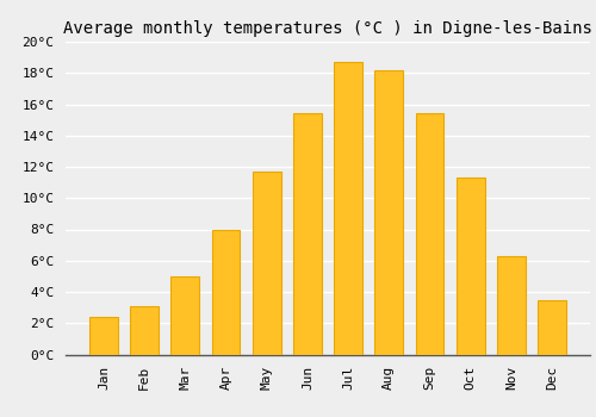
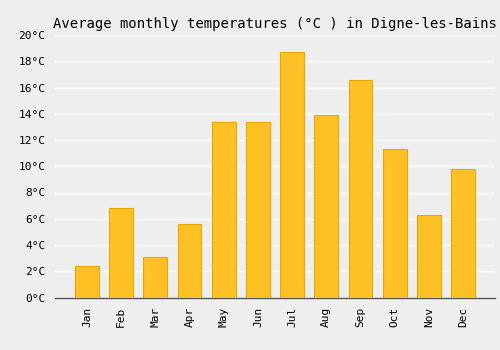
Feb: 3.1°C -> 6.8°C
Mar: 5.0°C -> 3.1°C
Apr: 8.0°C -> 5.6°C
May: 11.7°C -> 13.4°C
Jun: 15.4°C -> 13.4°C
Aug: 18.2°C -> 13.9°C
Sep: 15.4°C -> 16.6°C
Dec: 3.5°C -> 9.8°C
